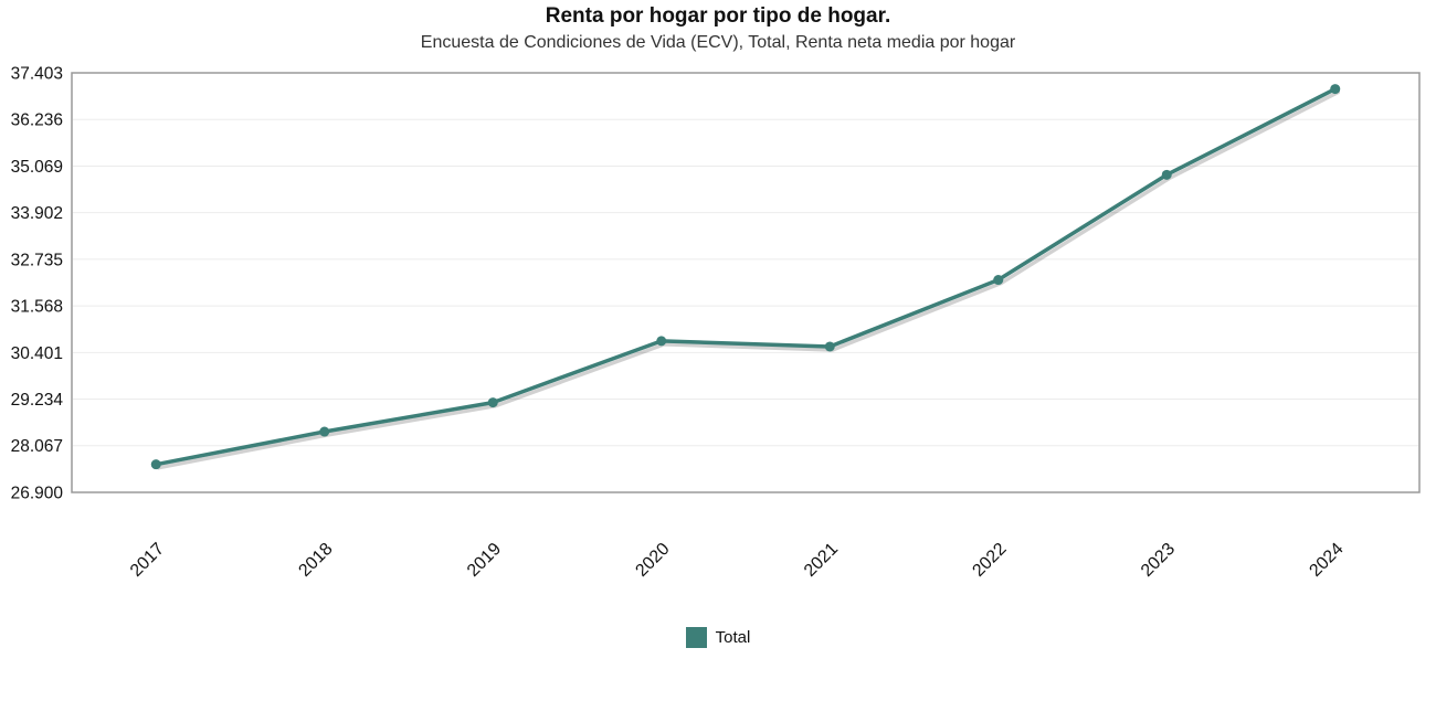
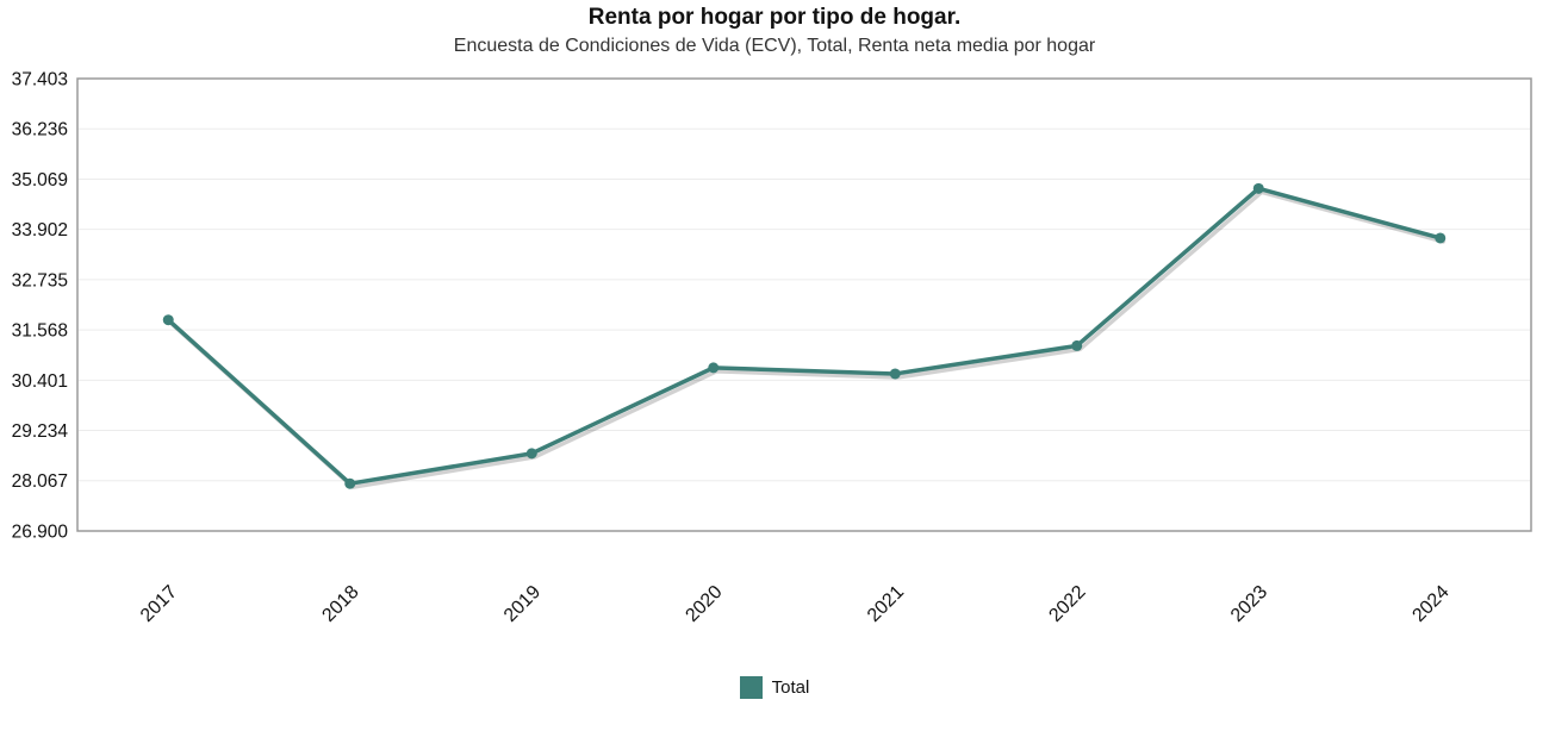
2017: 27600 -> 31800
2018: 28400 -> 28000
2019: 29200 -> 28700
2022: 32200 -> 31200
2024: 37000 -> 33700
